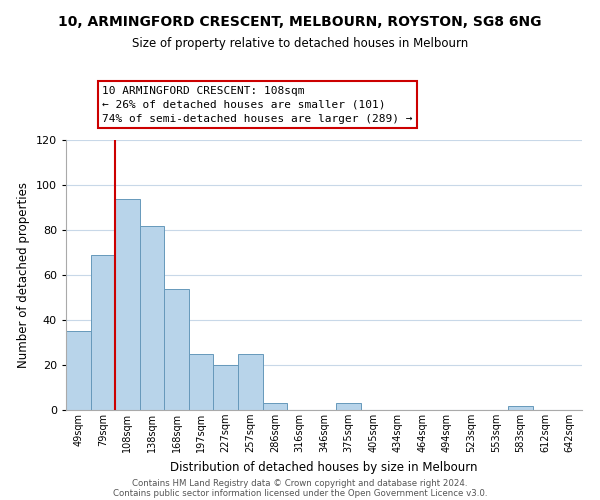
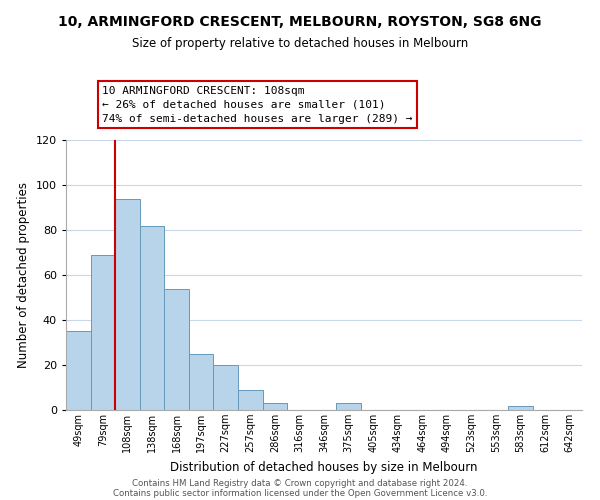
257sqm: 25 -> 9
